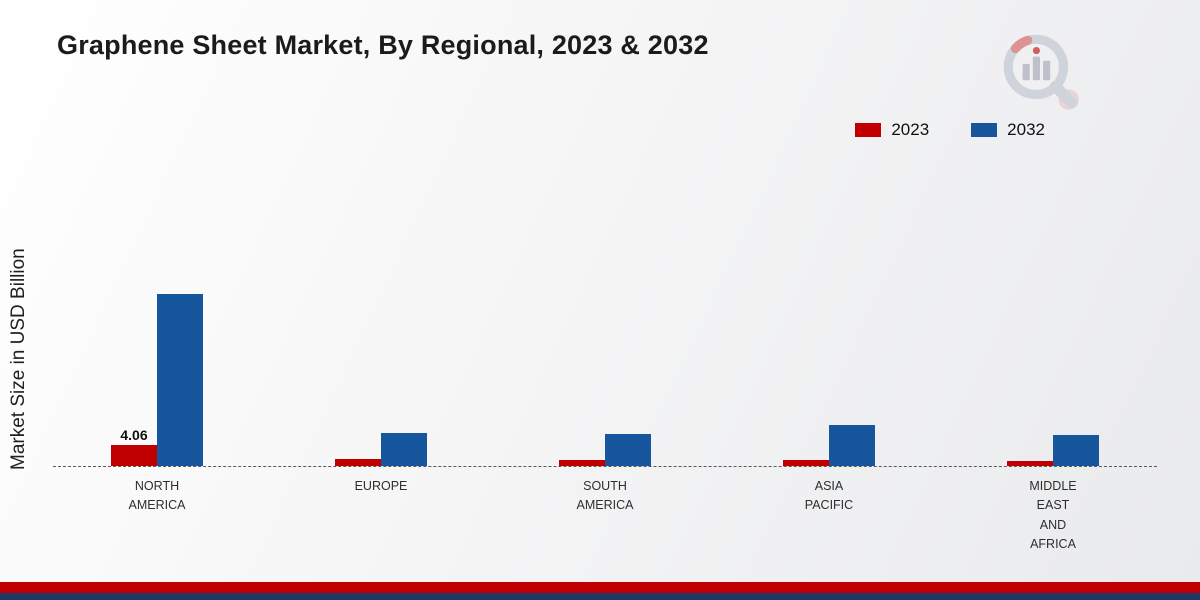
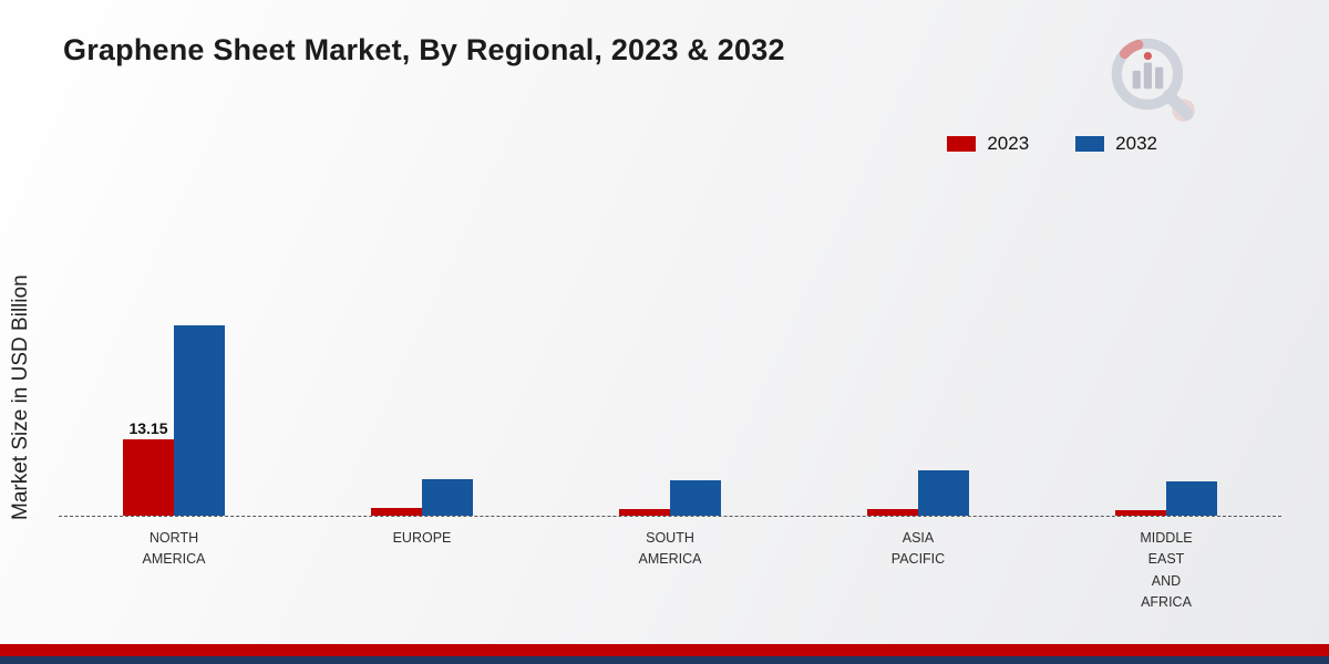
2023/NORTH AMERICA: 4.06 -> 13.15
